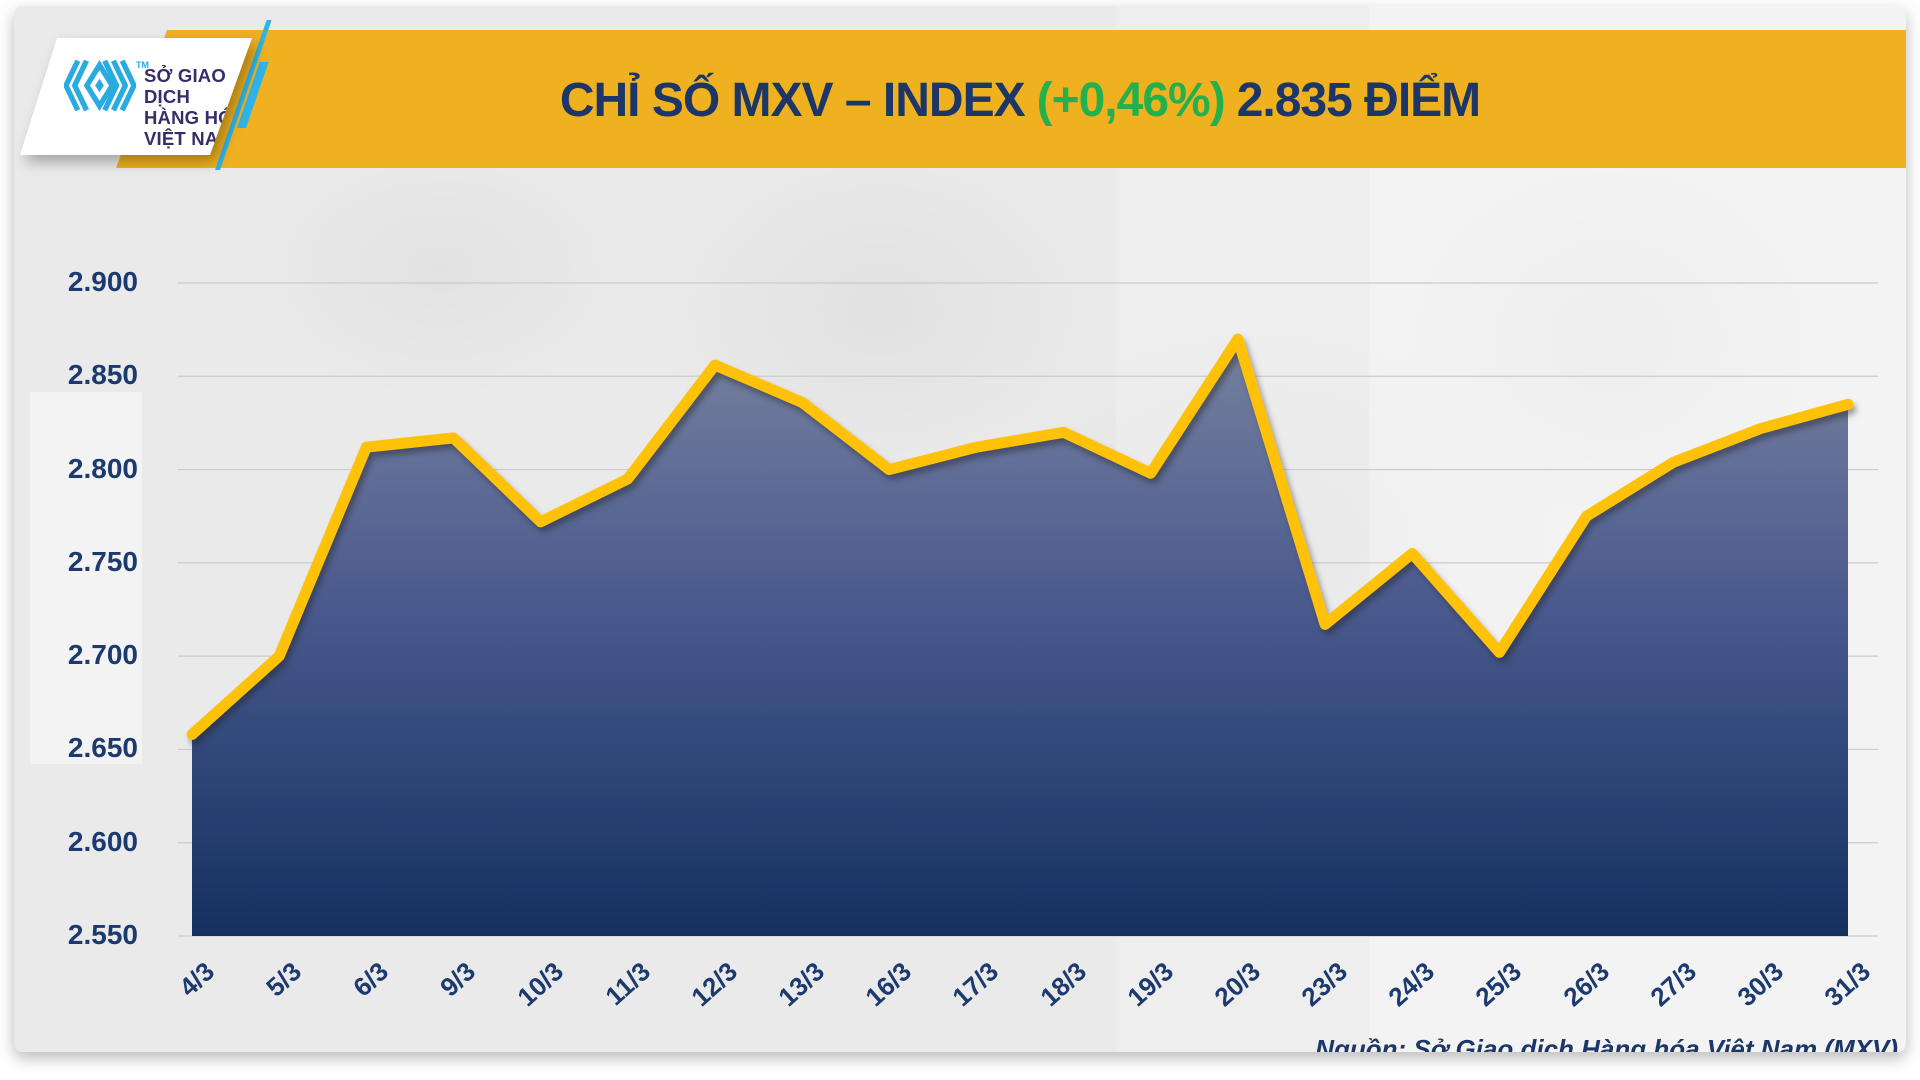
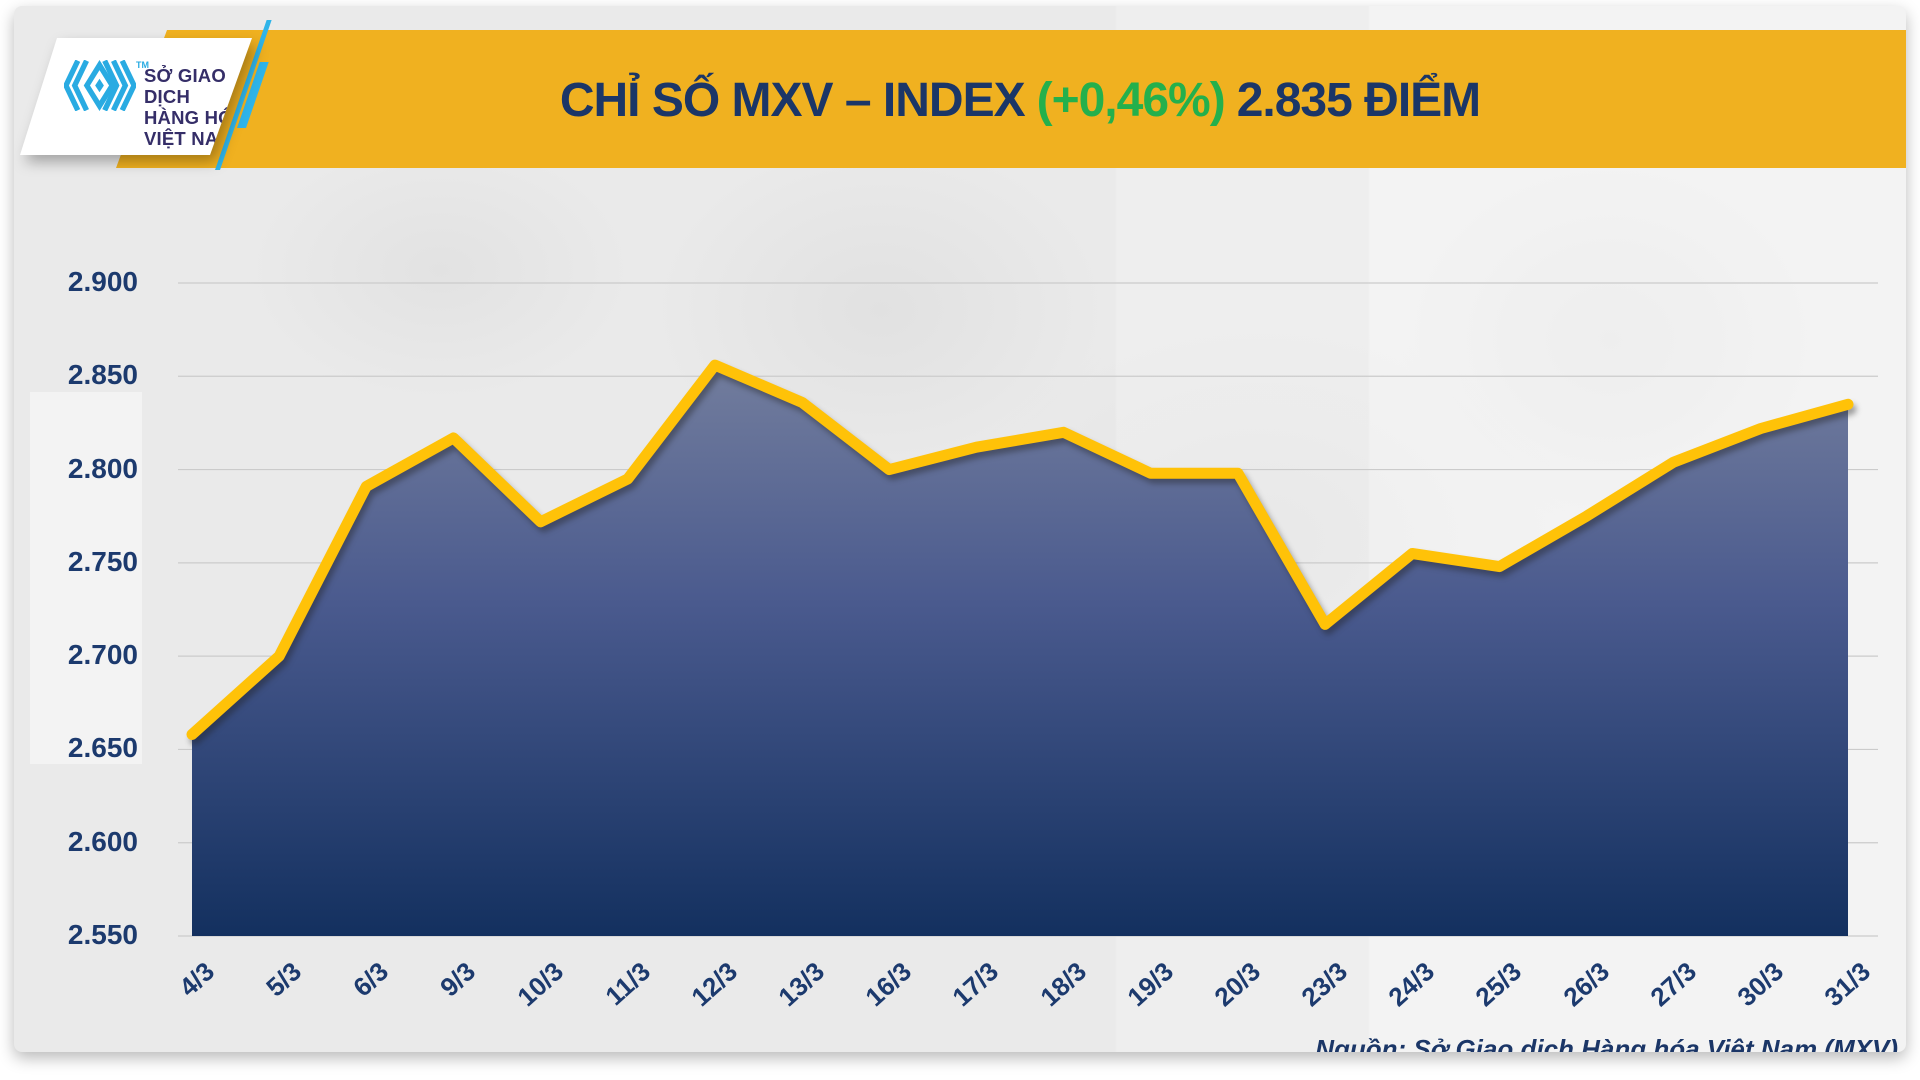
6/3: 2812 -> 2791
20/3: 2870 -> 2798
25/3: 2702 -> 2748
